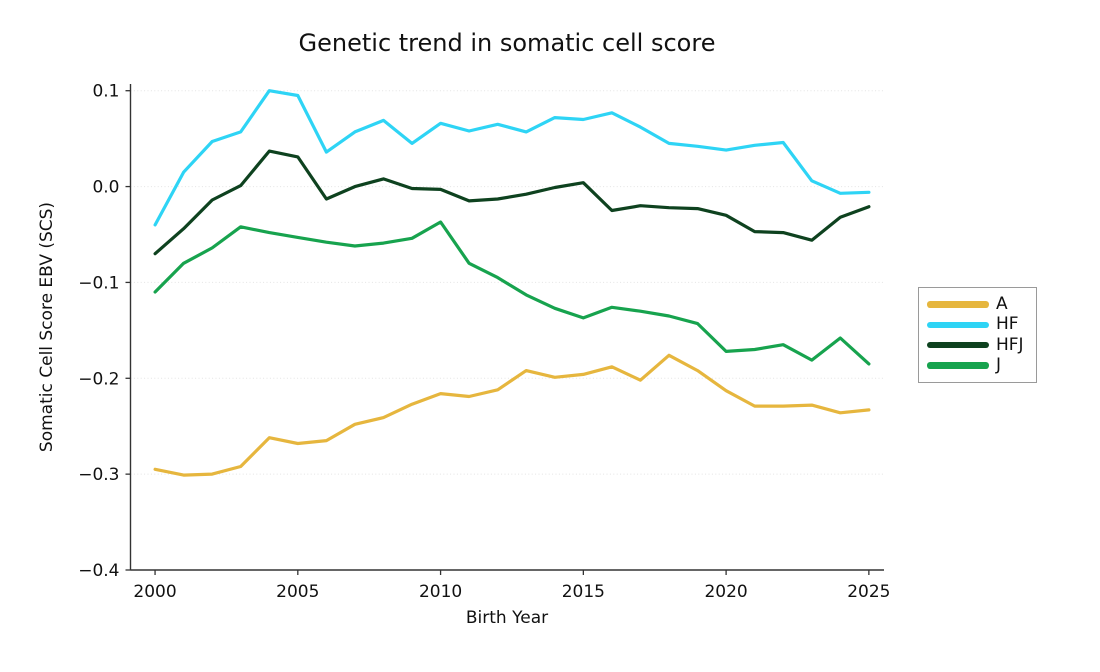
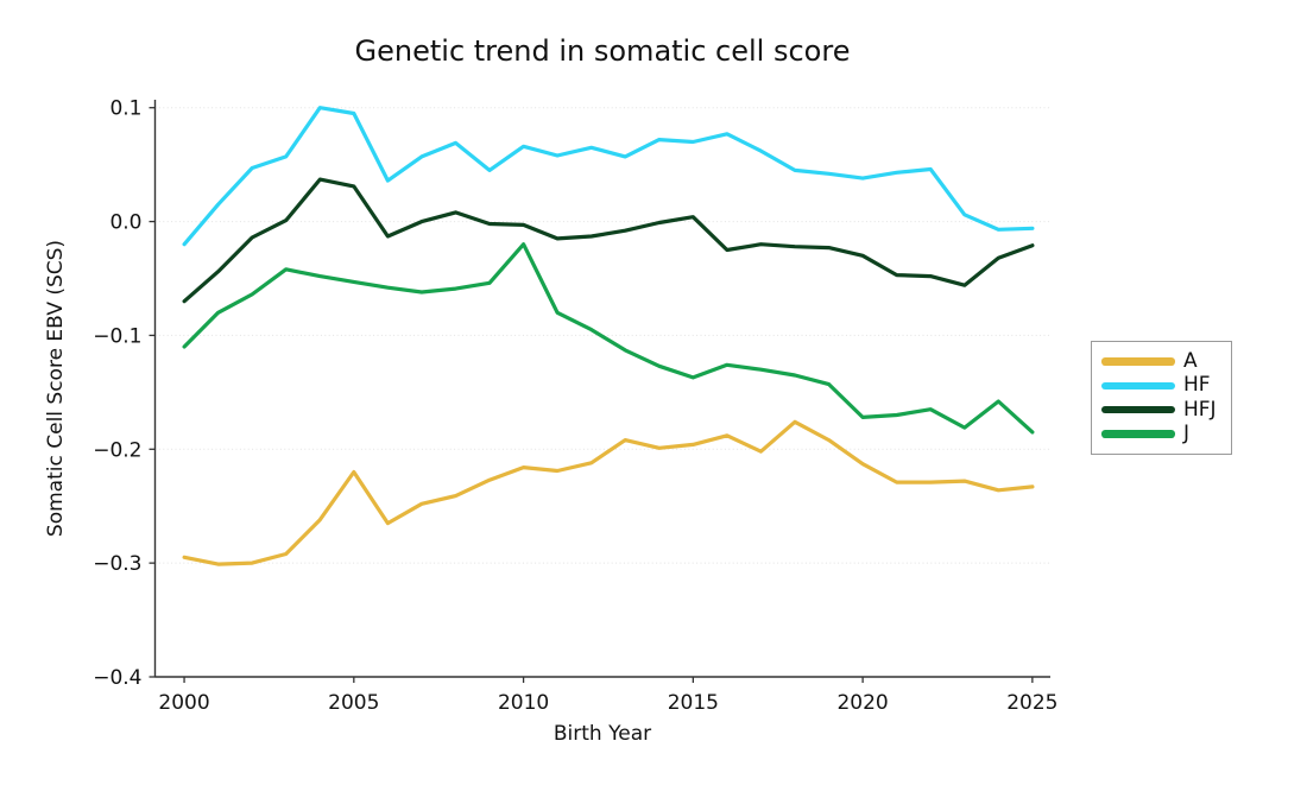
HF/2000: -0.04 -> -0.02
A/2005: -0.27 -> -0.22
J/2010: -0.04 -> -0.02
